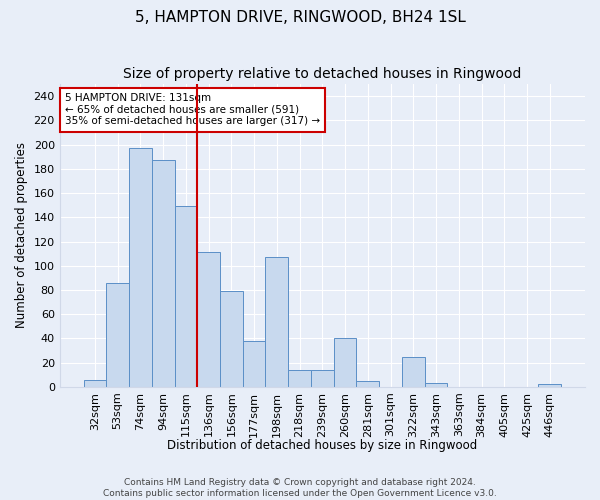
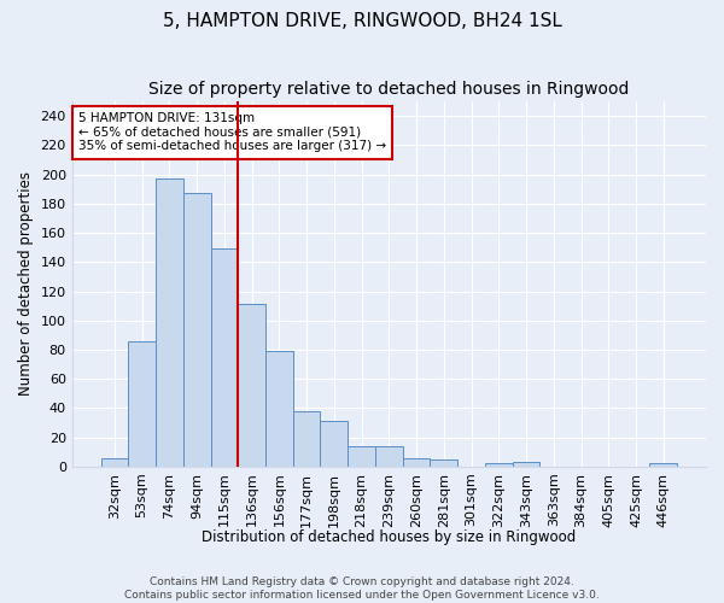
198sqm: 107 -> 31
260sqm: 40 -> 6
322sqm: 25 -> 2
